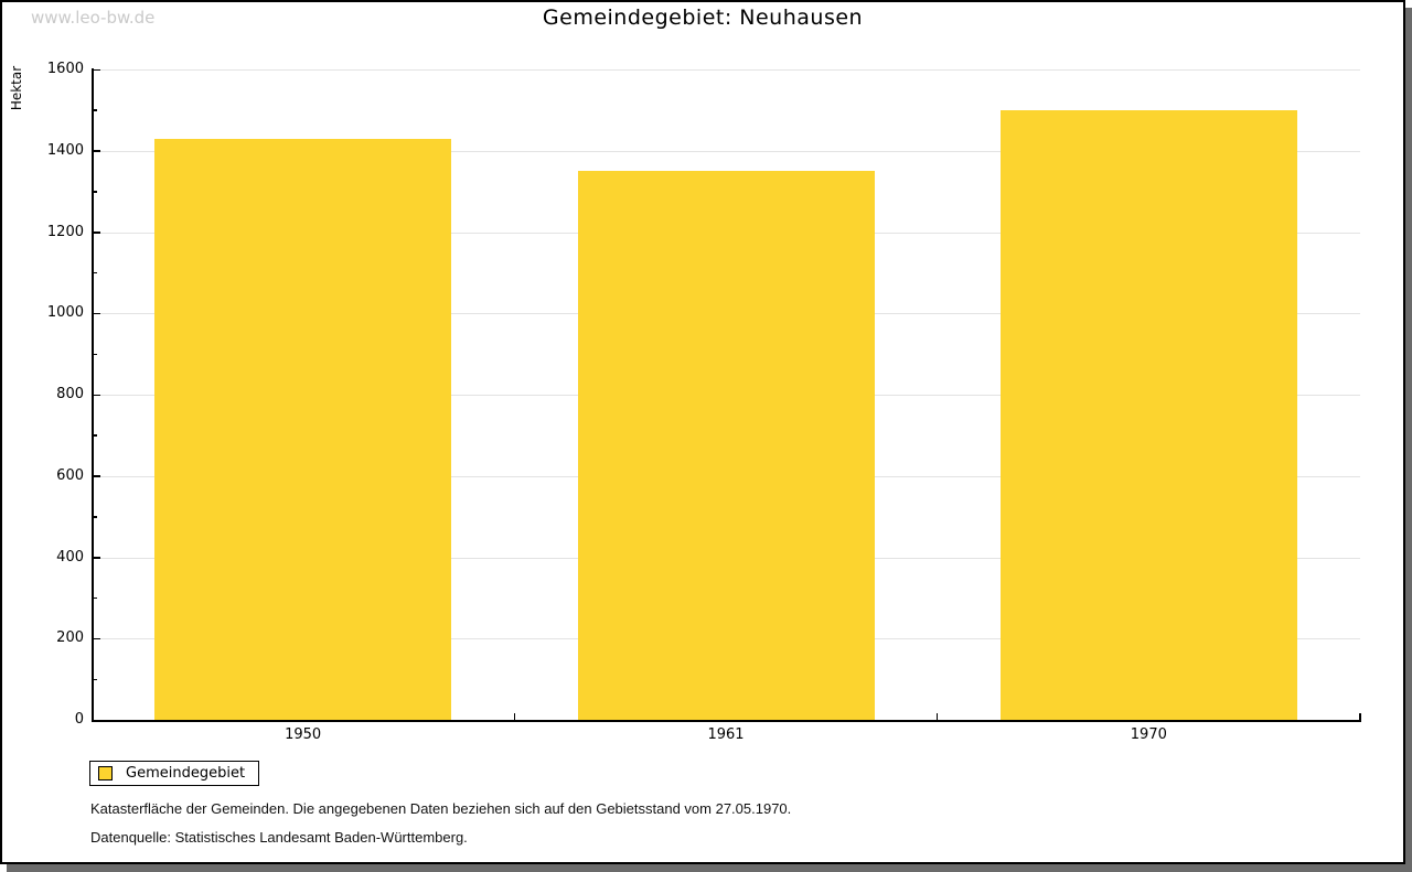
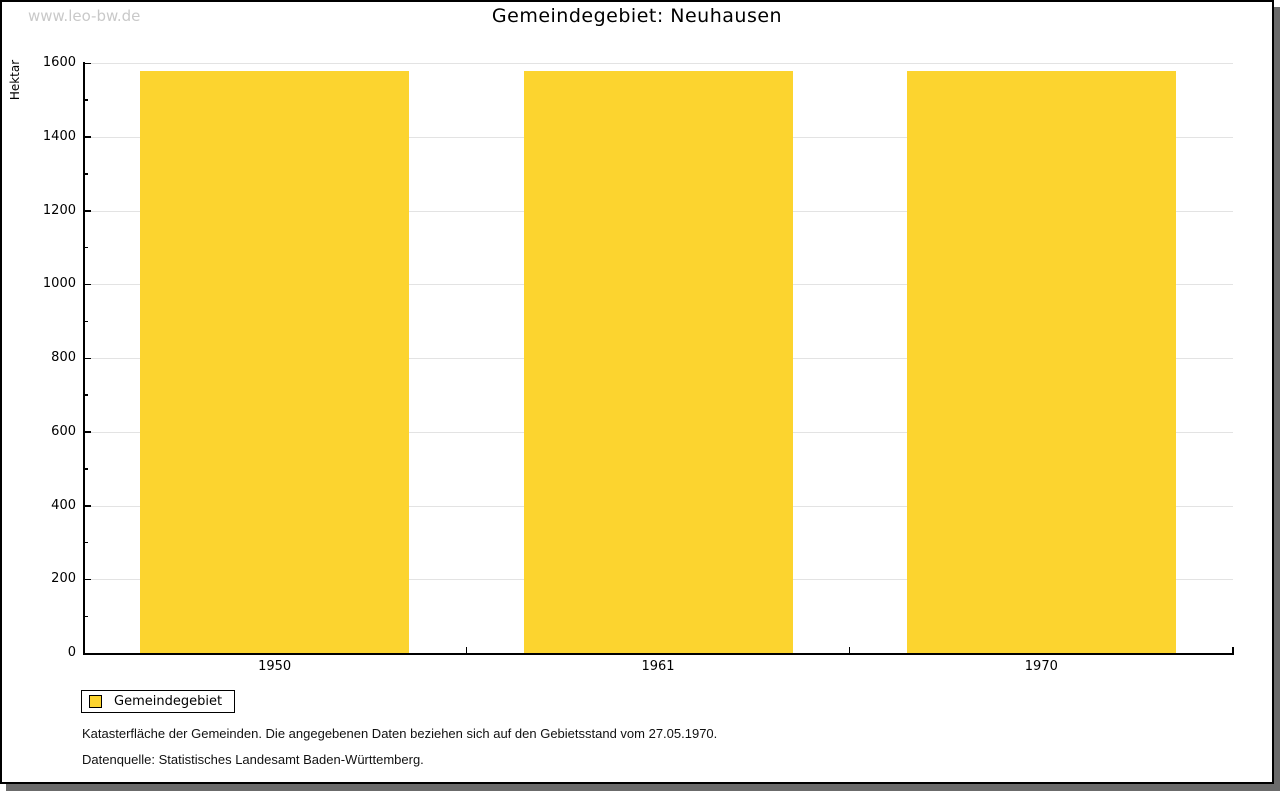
1950: 1430 -> 1580
1961: 1350 -> 1580
1970: 1500 -> 1580
